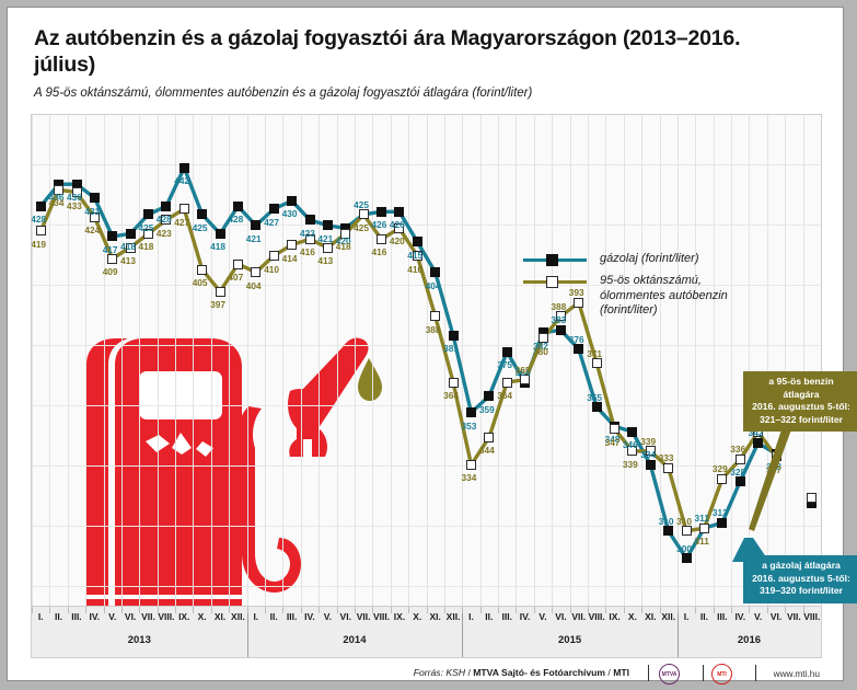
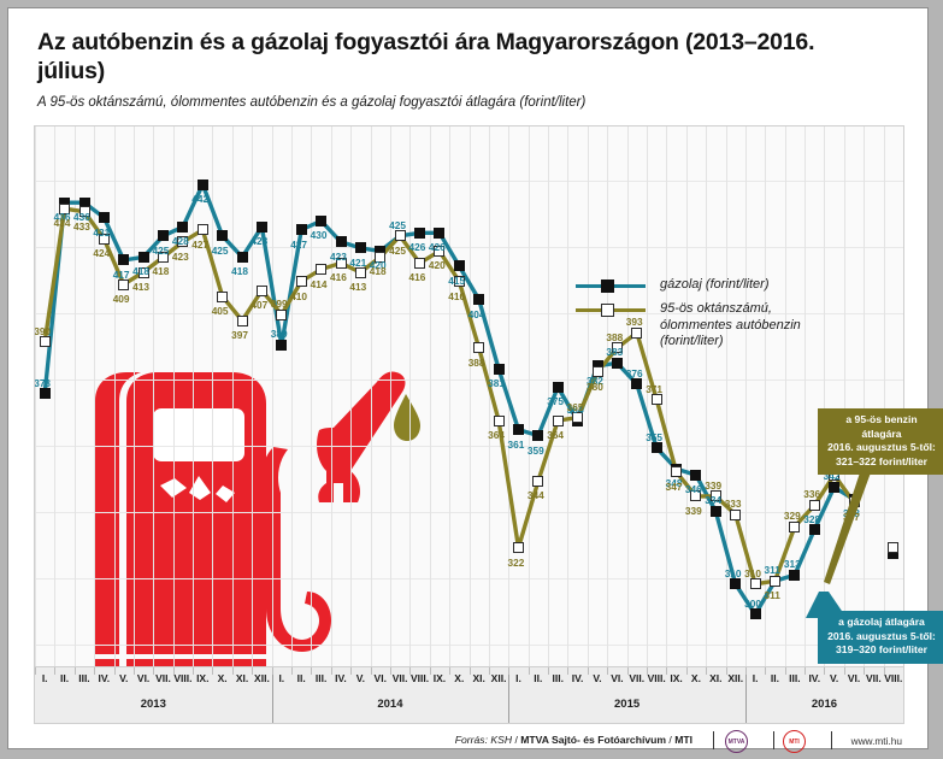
gázolaj (forint/liter)/2013 I.: 428 -> 373
95-ös oktánszámú, ólommentes autóbenzin (forint/liter)/2013 I.: 419 -> 390
gázolaj (forint/liter)/2014 I.: 421 -> 389
95-ös oktánszámú, ólommentes autóbenzin (forint/liter)/2014 I.: 404 -> 399
gázolaj (forint/liter)/2015 I.: 353 -> 361
95-ös oktánszámú, ólommentes autóbenzin (forint/liter)/2015 I.: 334 -> 322
